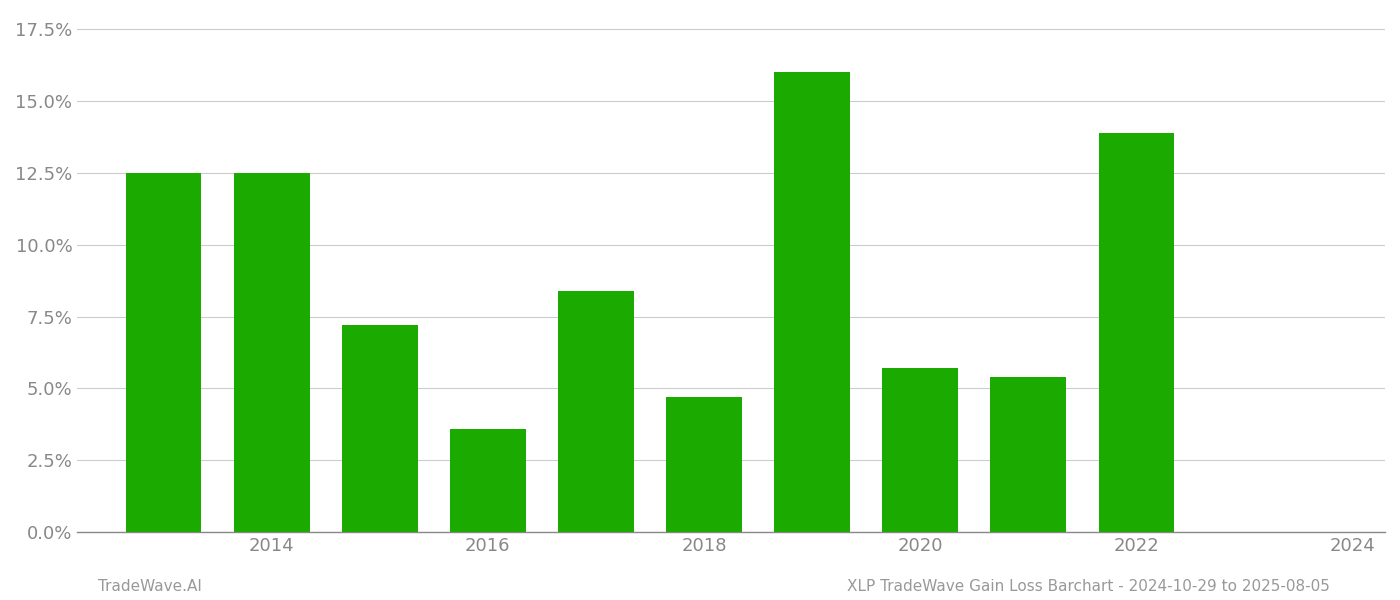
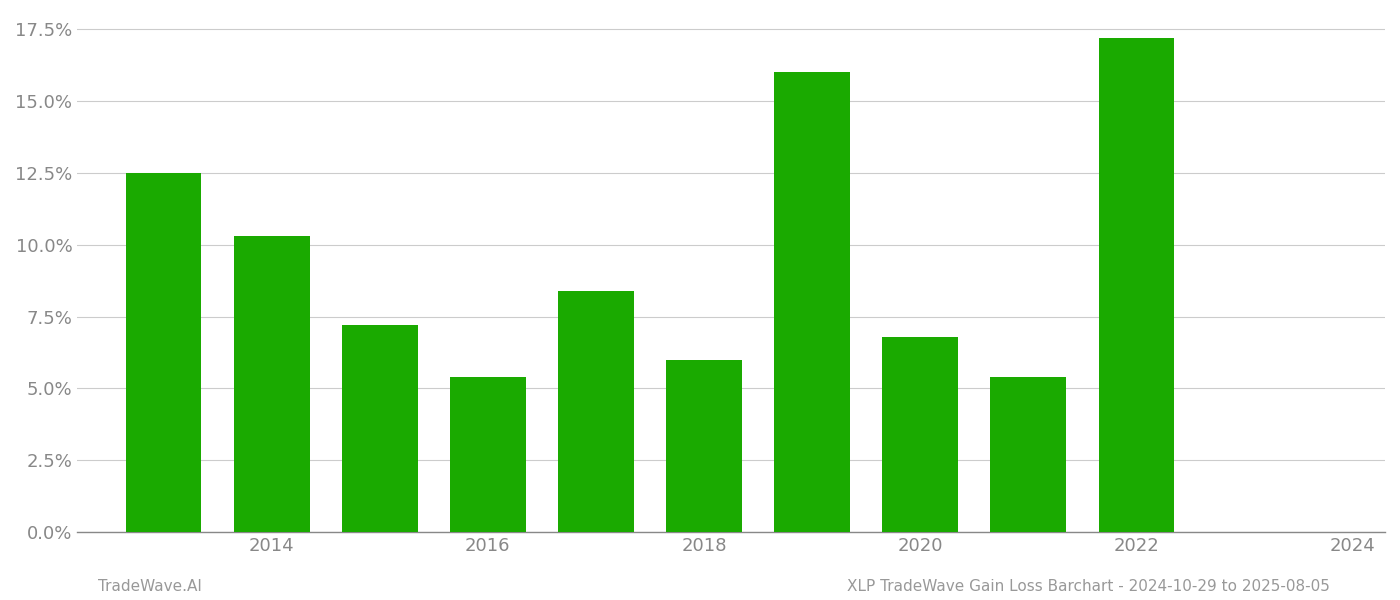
2014: 12.5% -> 10.3%
2016: 3.6% -> 5.4%
2018: 4.7% -> 6.0%
2020: 5.7% -> 6.8%
2022: 13.9% -> 17.2%
